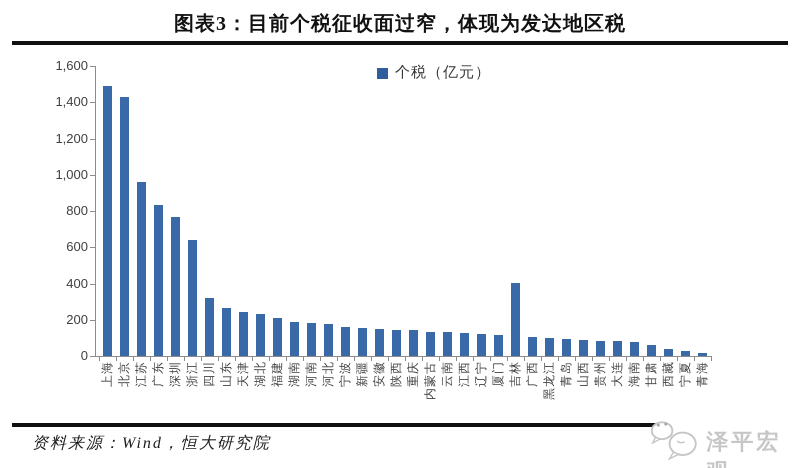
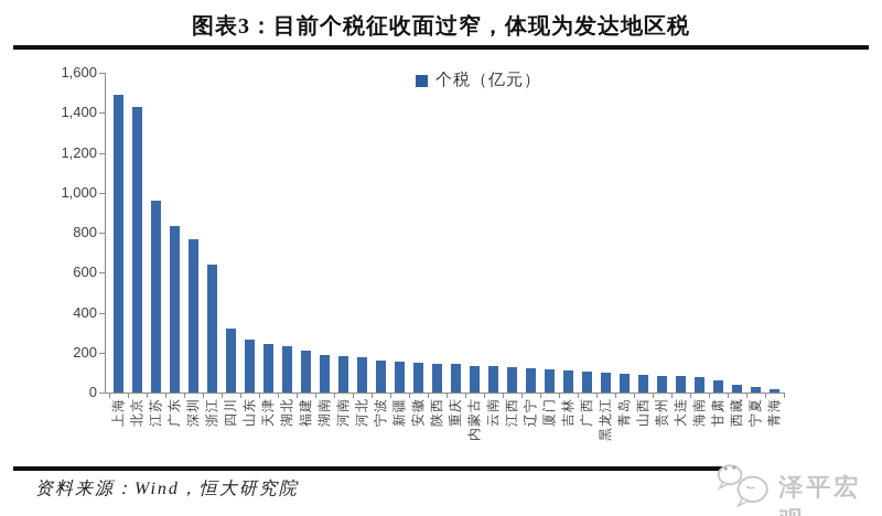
吉林: 400 -> 110
